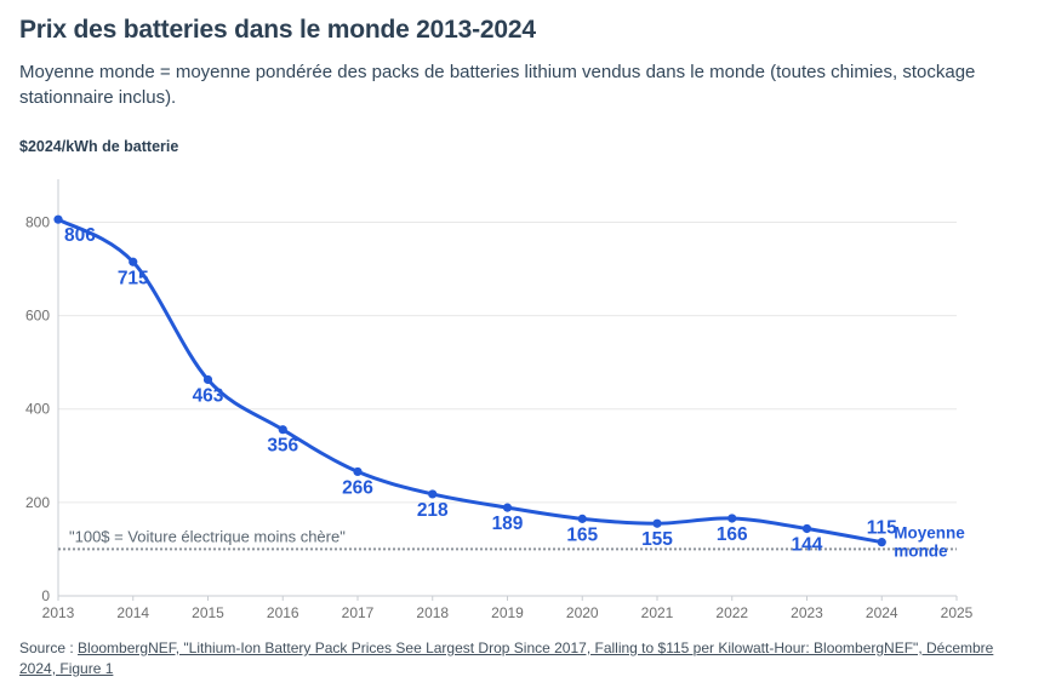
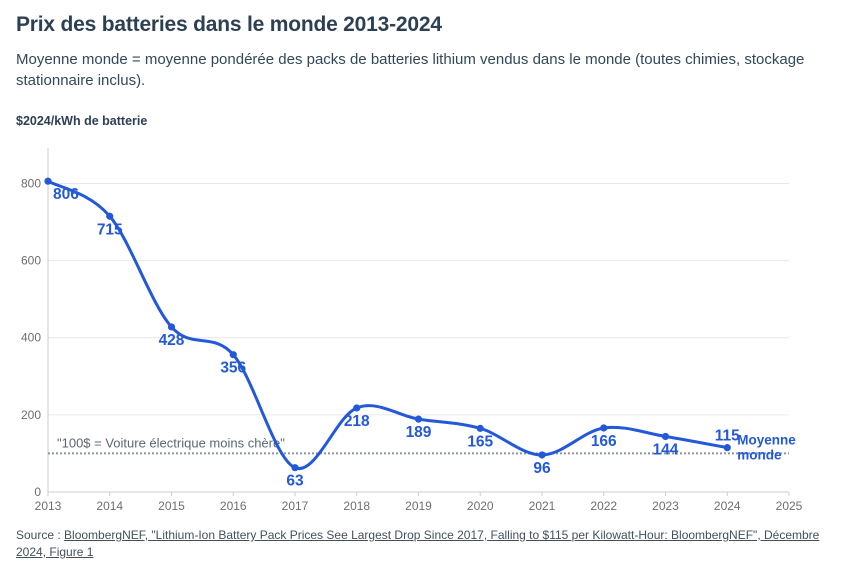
2015: 463 -> 428
2017: 266 -> 63
2021: 155 -> 96
